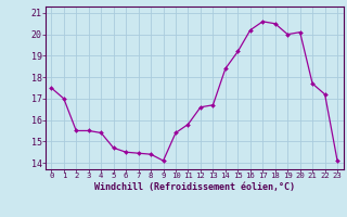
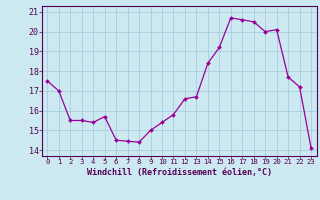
5: 14.7 -> 15.7
9: 14.1 -> 15.0
16: 20.2 -> 20.7
